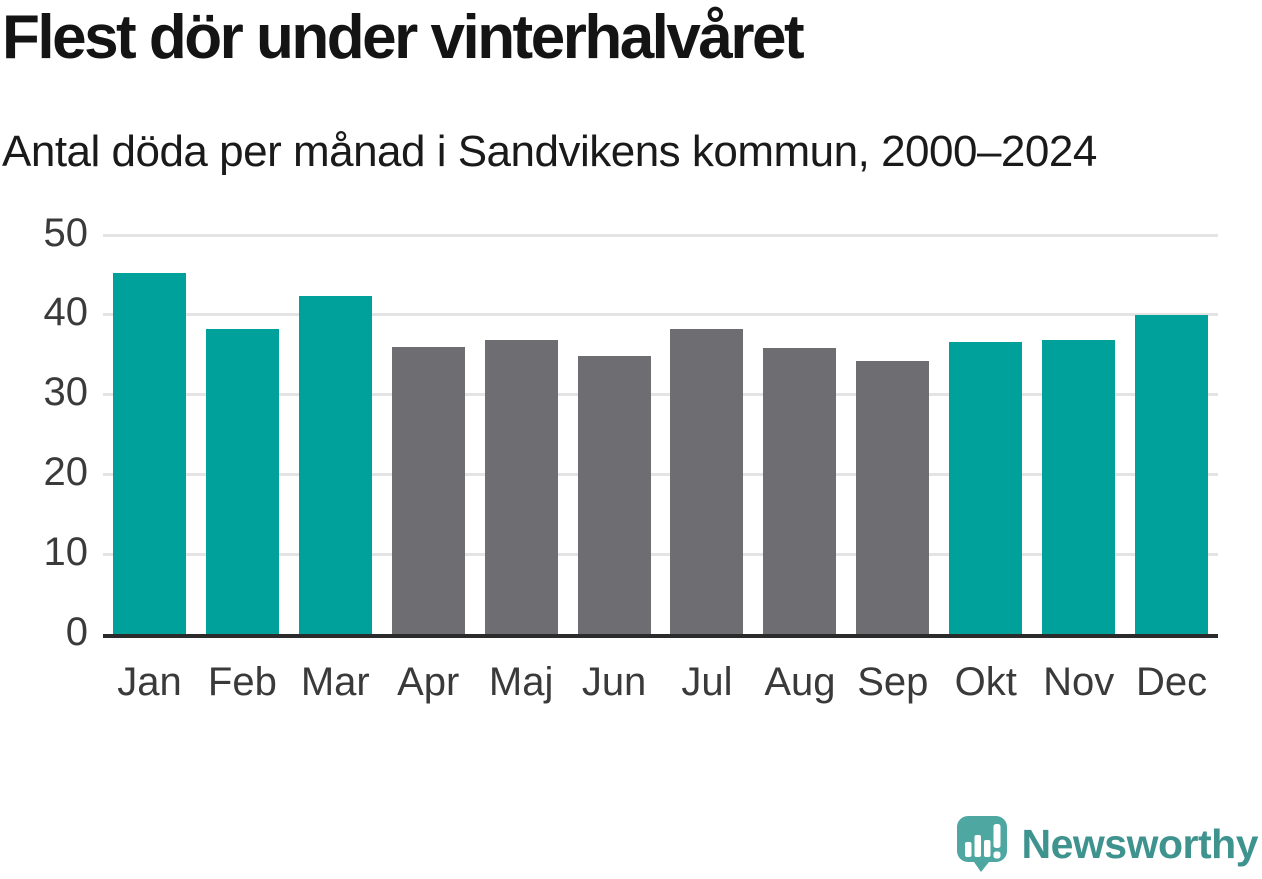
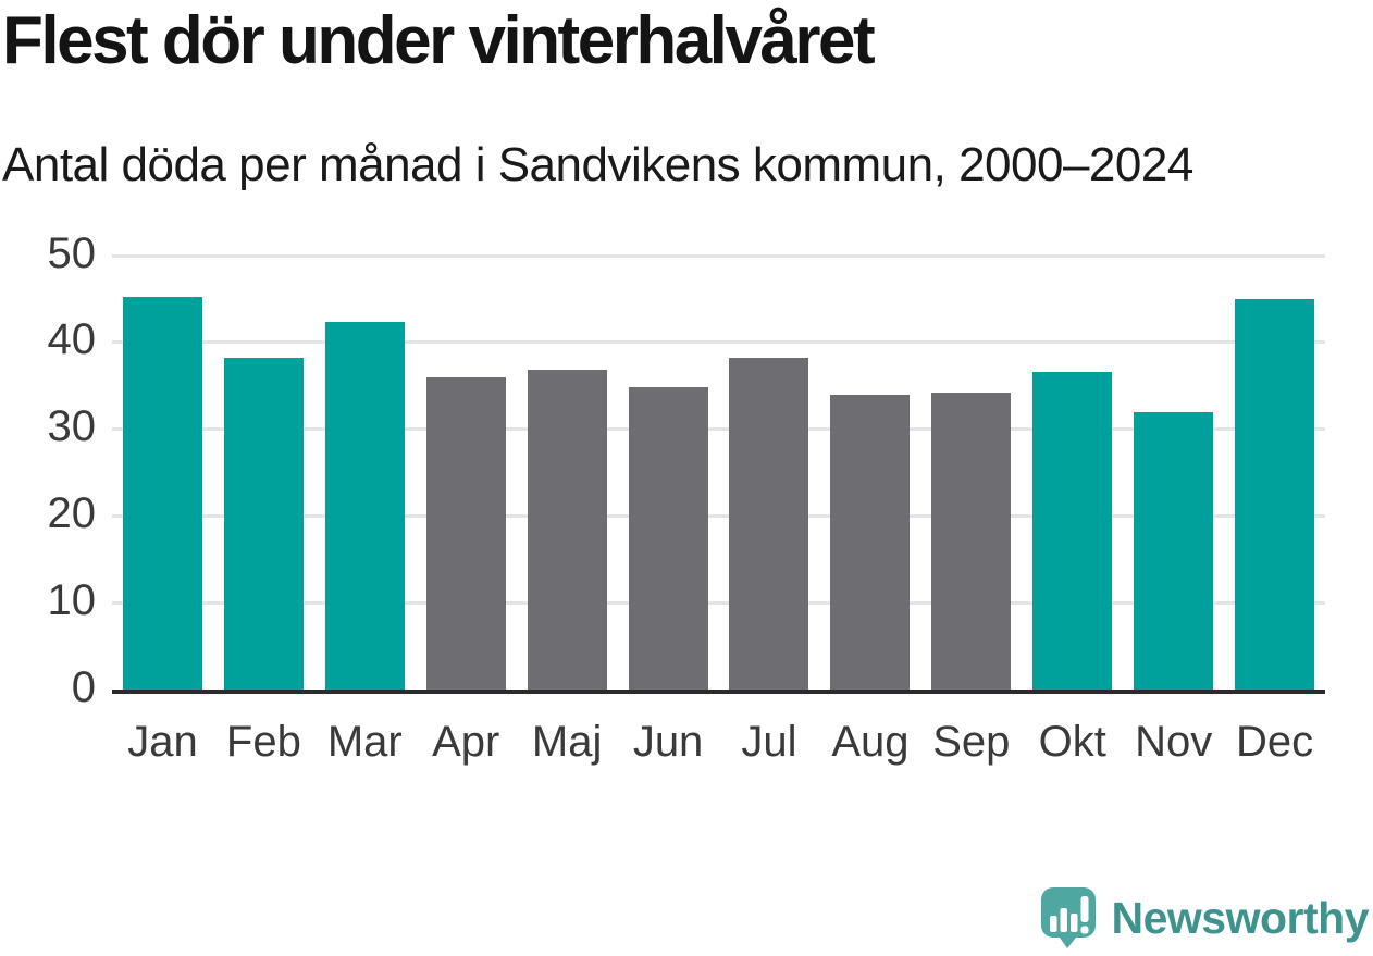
Aug: 36 -> 34
Nov: 37 -> 32
Dec: 40 -> 45
